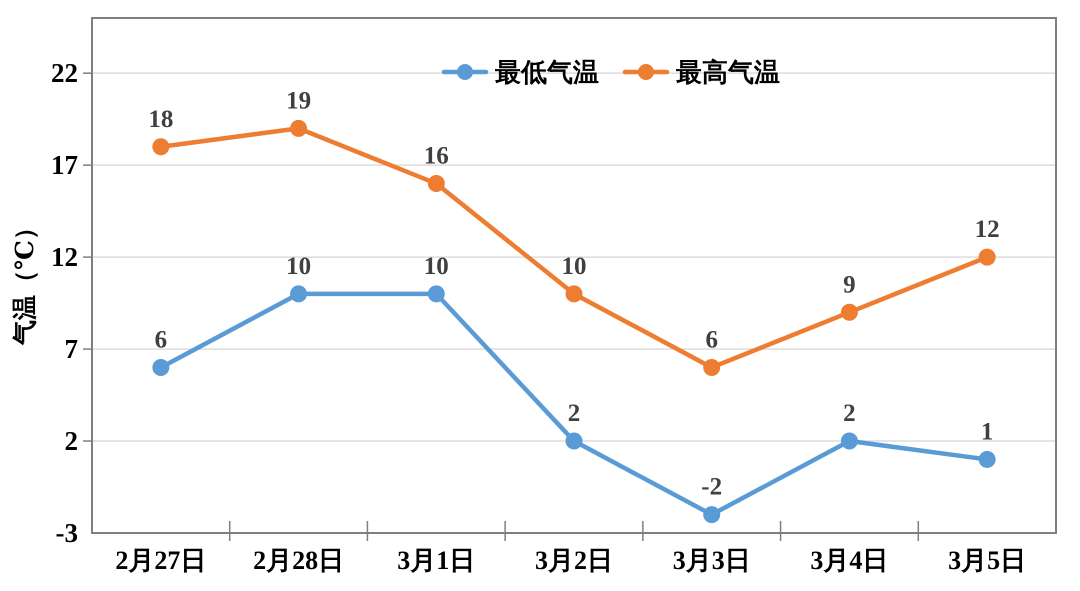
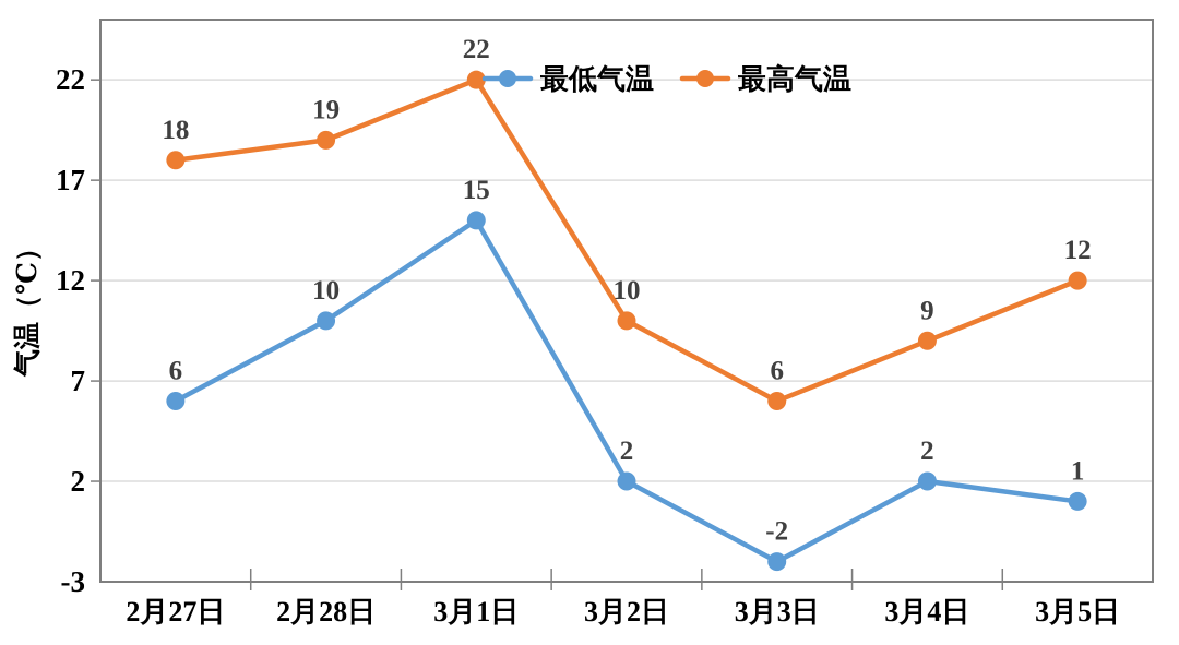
最低气温/3月1日: 10 -> 15
最高气温/3月1日: 16 -> 22
